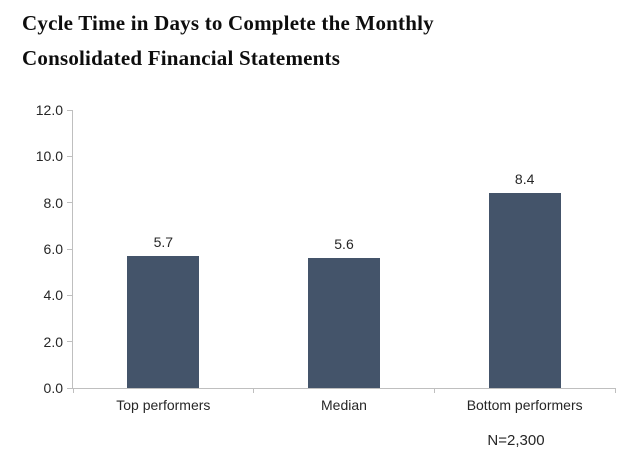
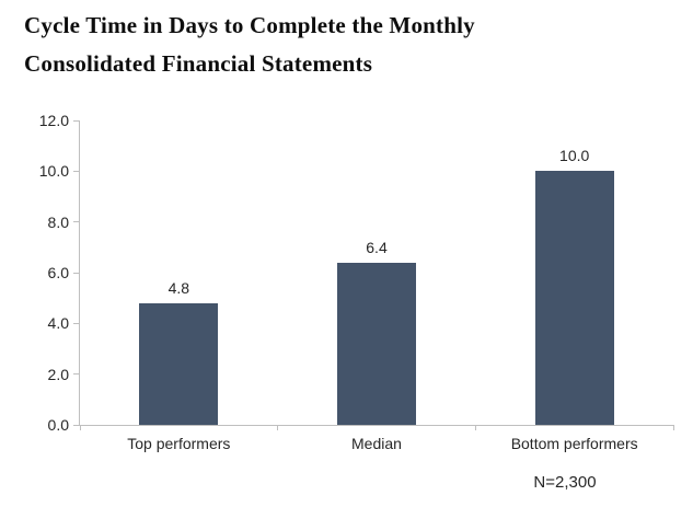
Top performers: 5.7 -> 4.8
Median: 5.6 -> 6.4
Bottom performers: 8.4 -> 10.0
